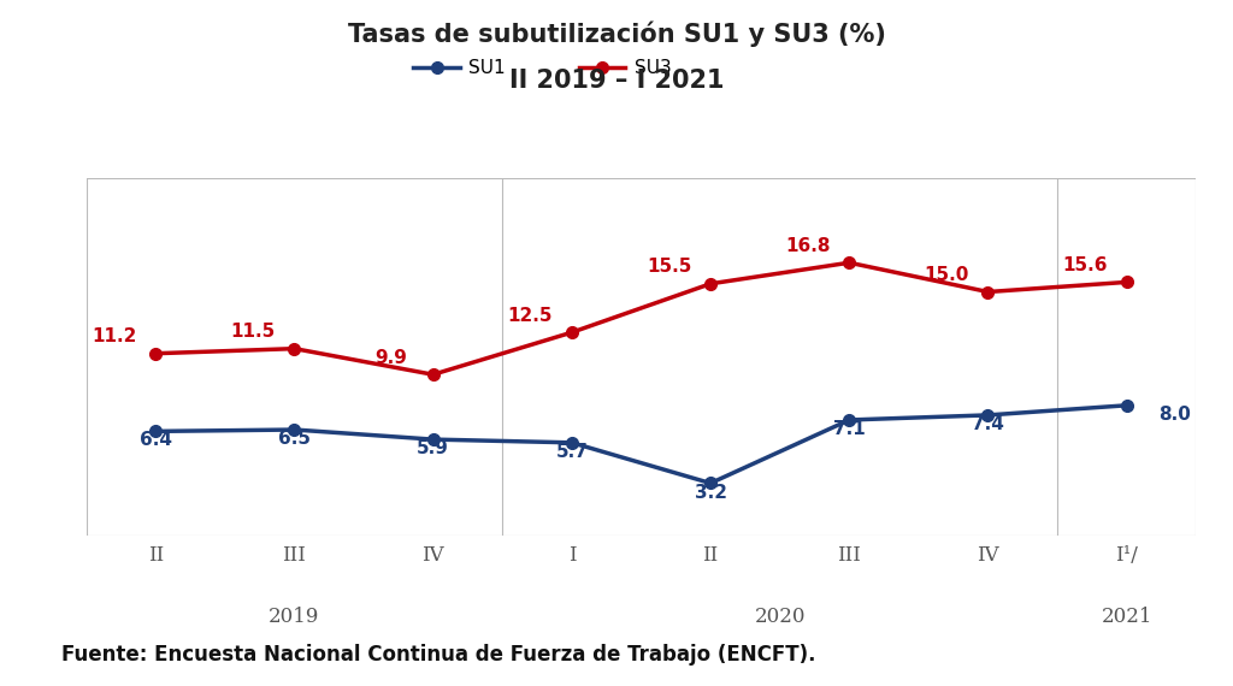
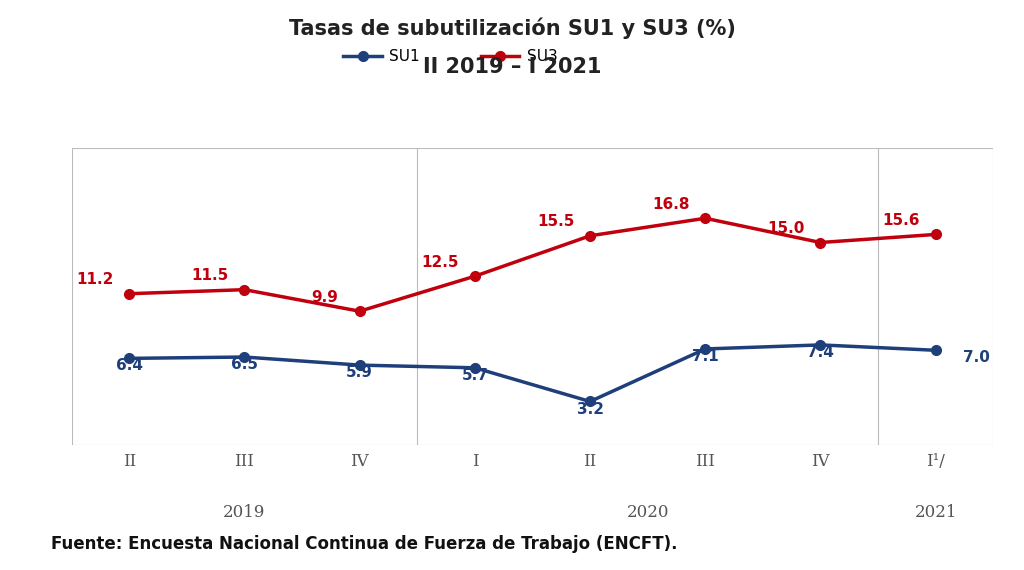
SU1/I¹/: 8.0 -> 7.0
